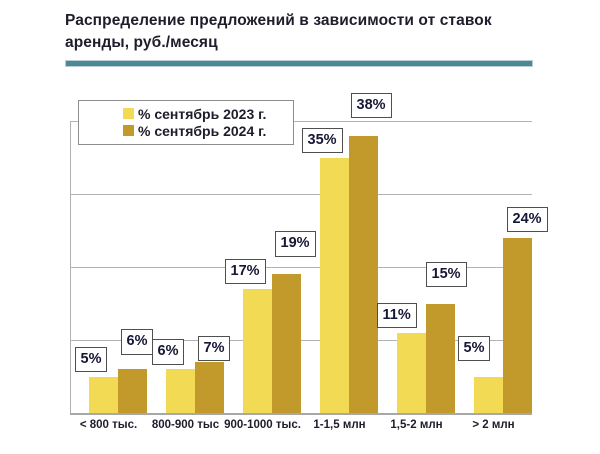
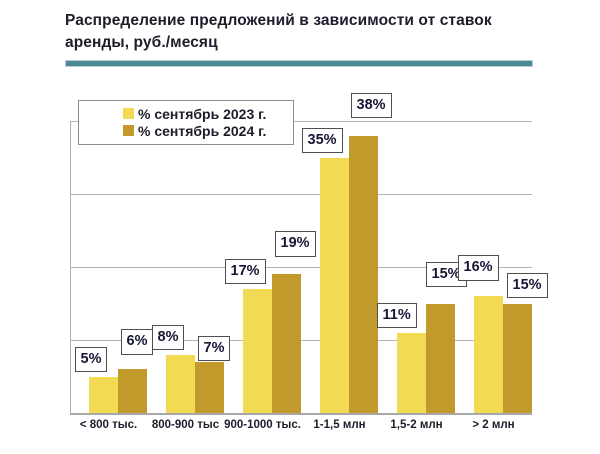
% сентябрь 2023 г./800-900 тыс: 6% -> 8%
% сентябрь 2023 г./> 2 млн: 5% -> 16%
% сентябрь 2024 г./> 2 млн: 24% -> 15%
